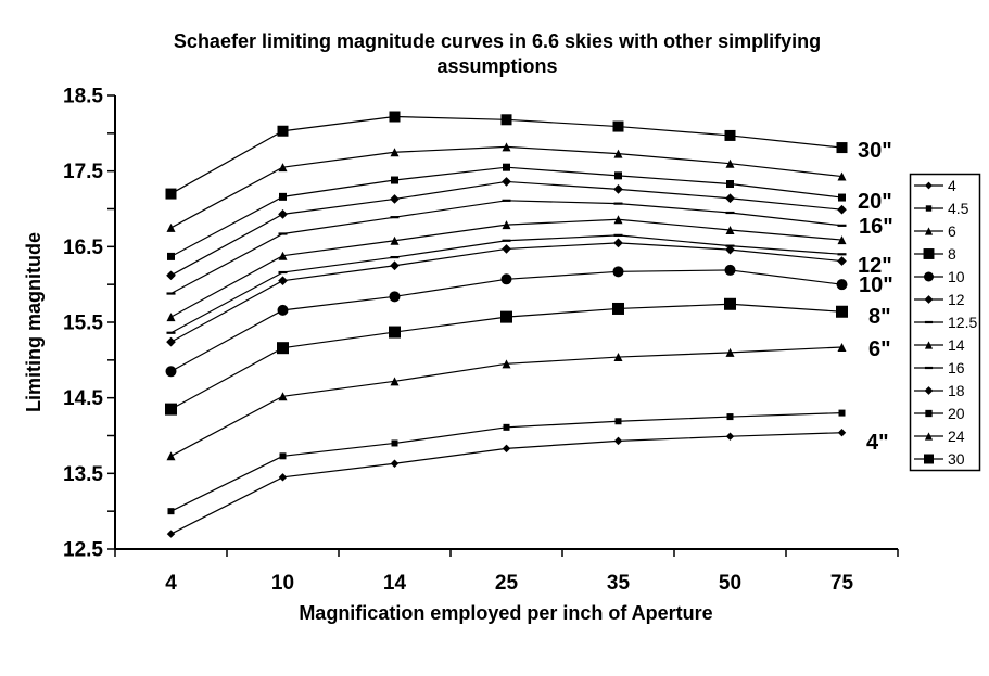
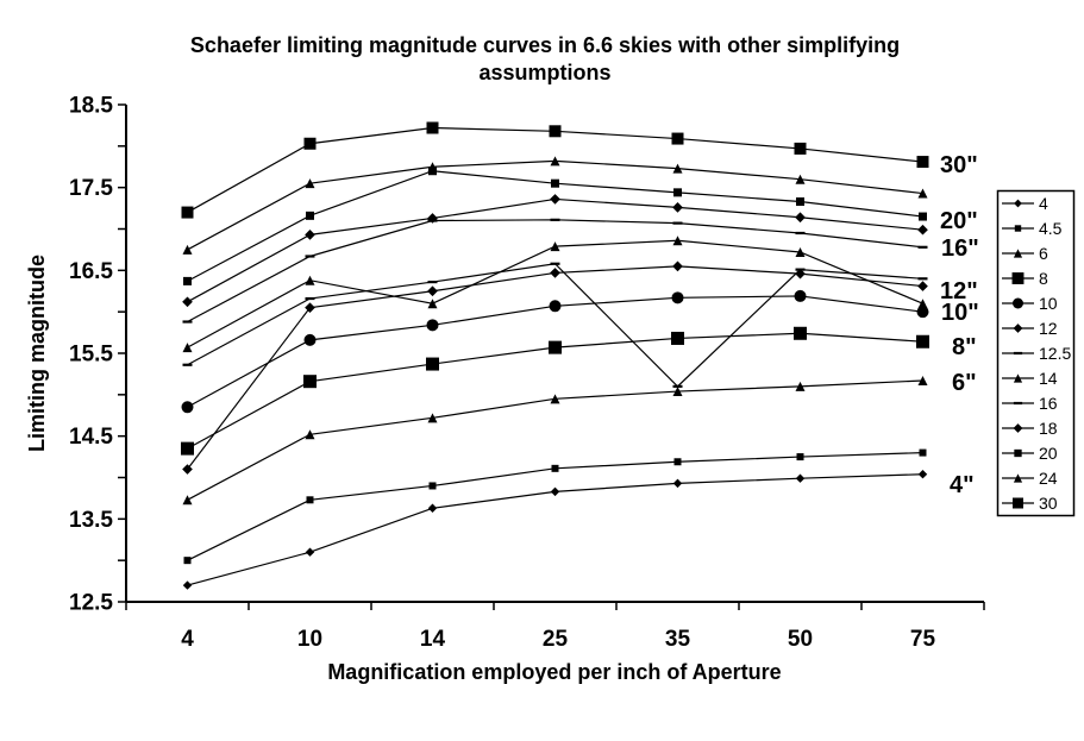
12/4: 15.2 -> 14.1
4/10: 13.4 -> 13.1
14/14: 16.6 -> 16.1
16/14: 16.9 -> 17.1
20/14: 17.4 -> 17.7
12.5/35: 16.6 -> 15.1
14/75: 16.6 -> 16.1
